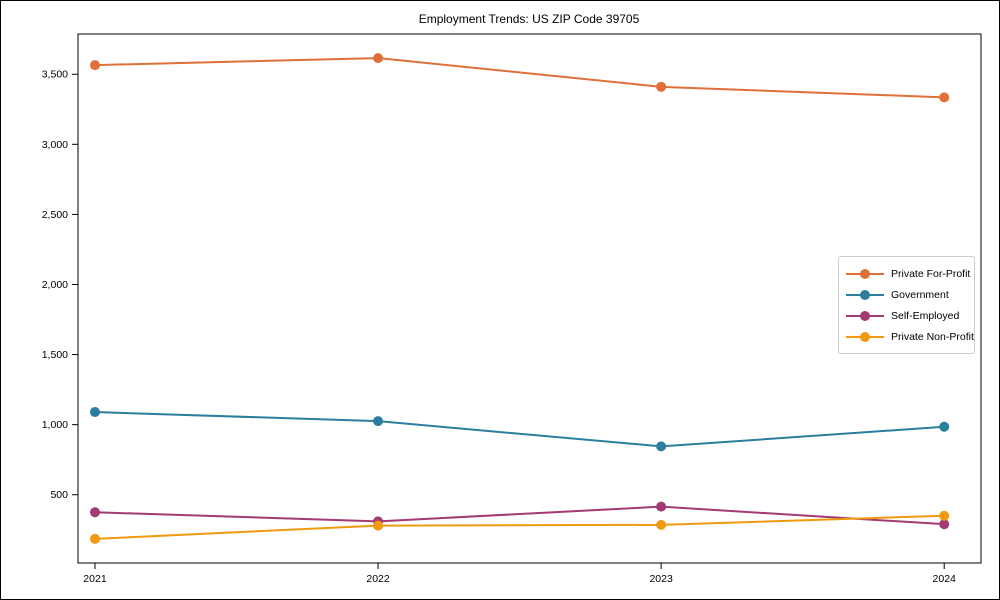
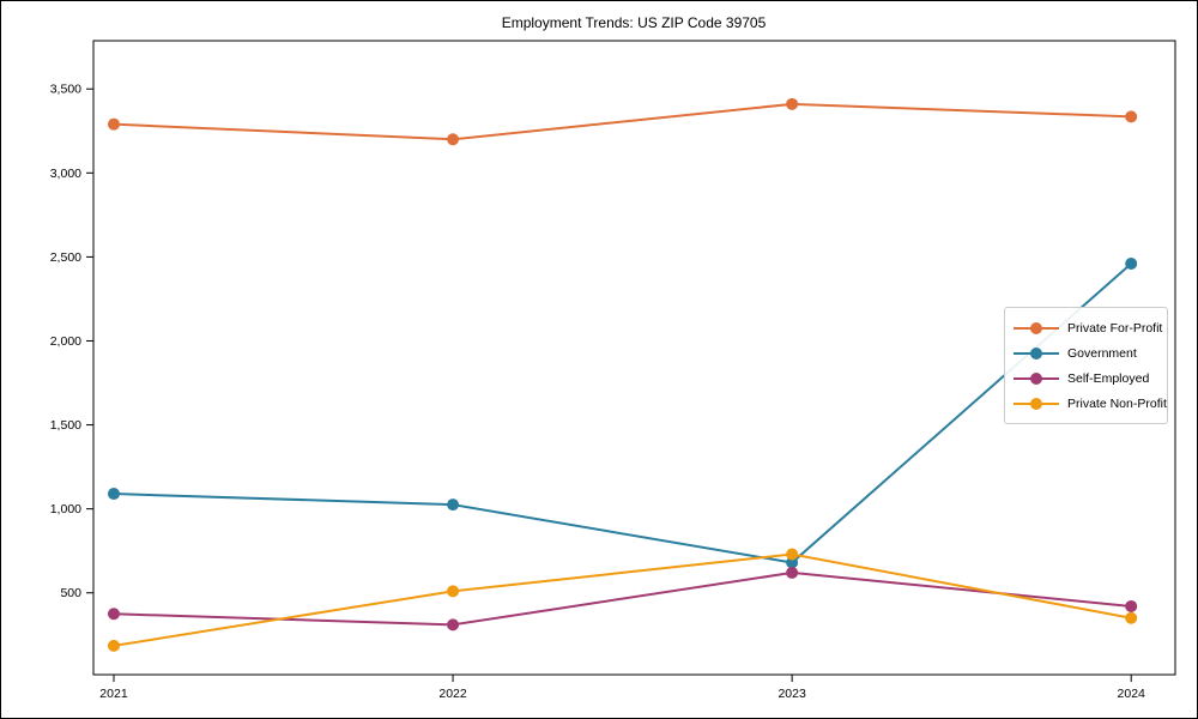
Private For-Profit/2021: 3560 -> 3290
Private For-Profit/2022: 3620 -> 3200
Private Non-Profit/2022: 280 -> 510
Government/2023: 840 -> 680
Self-Employed/2023: 420 -> 620
Private Non-Profit/2023: 280 -> 730
Government/2024: 980 -> 2460
Self-Employed/2024: 290 -> 420
